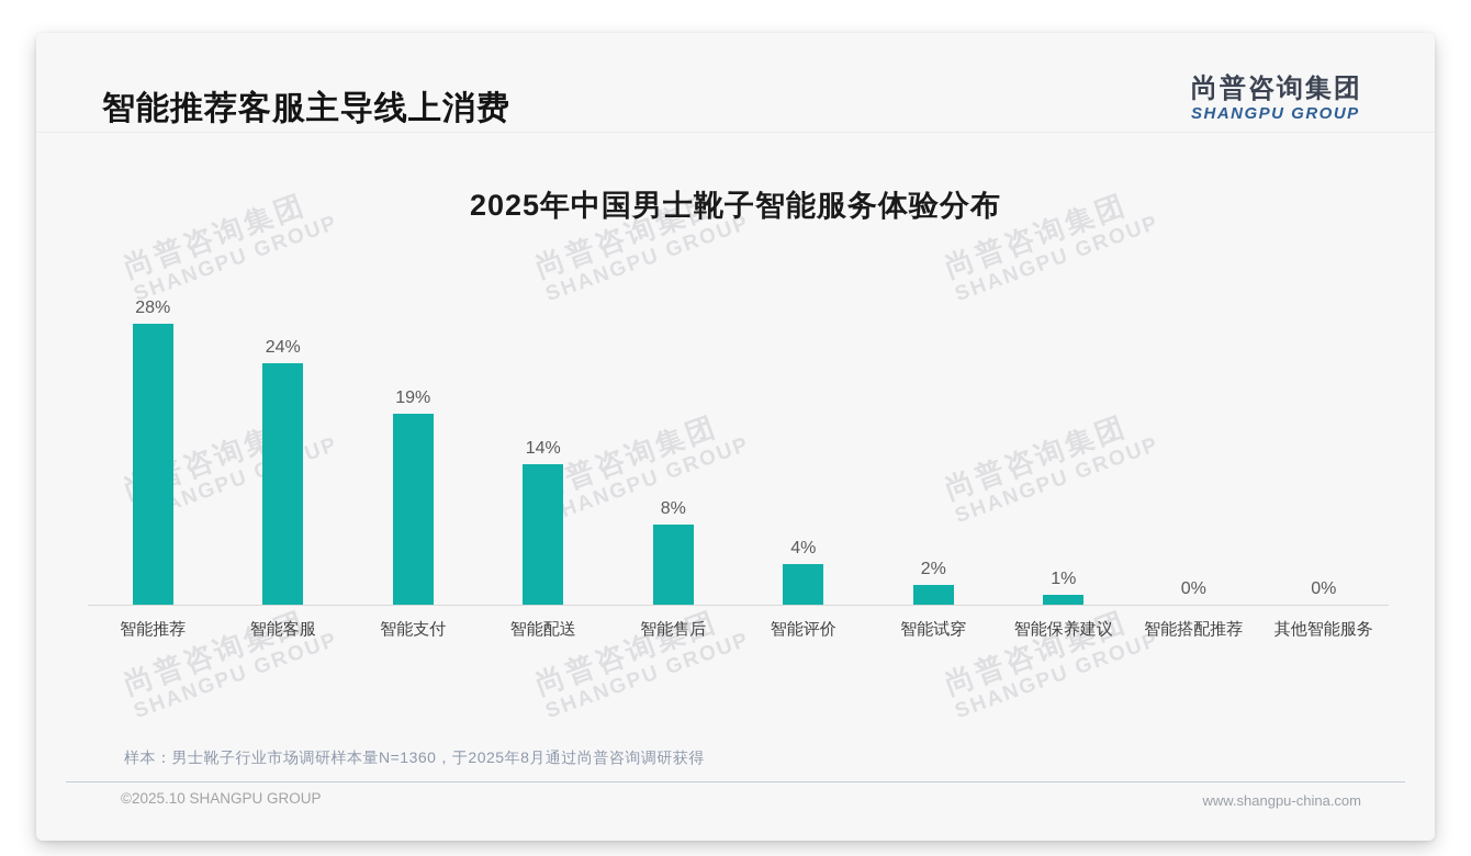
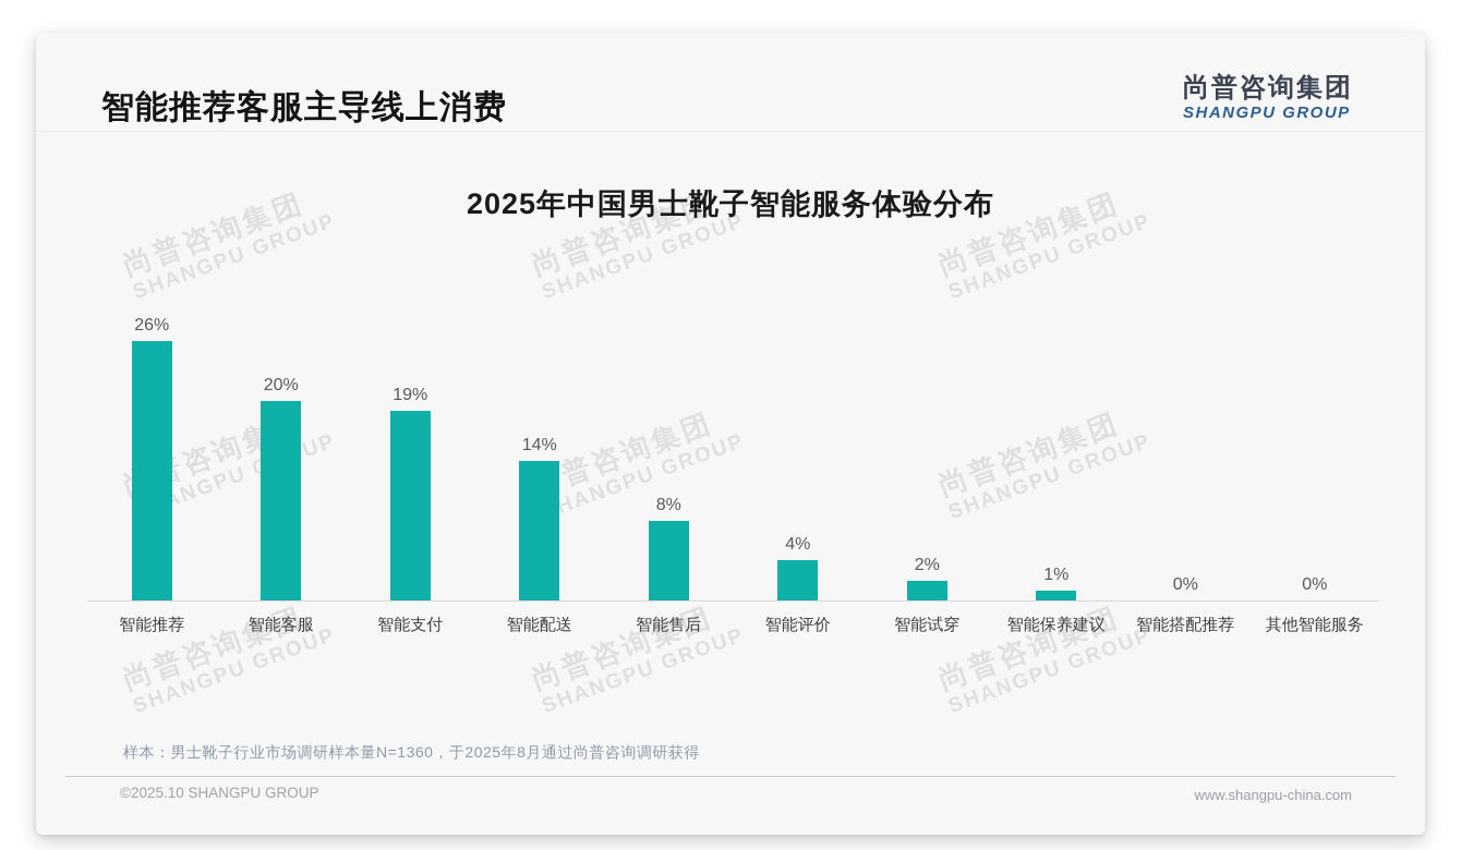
智能推荐: 28% -> 26%
智能客服: 24% -> 20%
